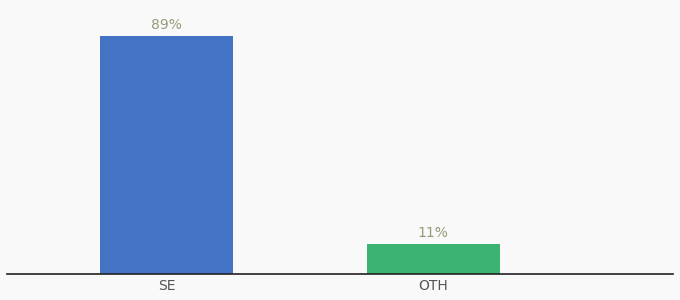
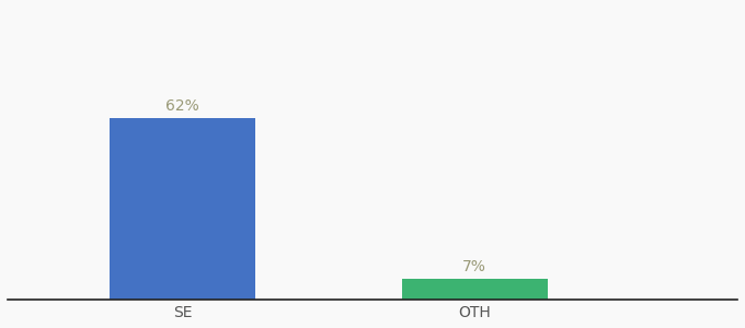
SE: 89% -> 62%
OTH: 11% -> 7%
